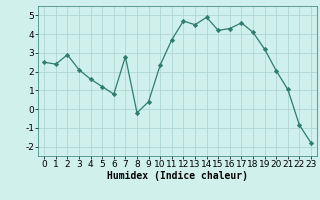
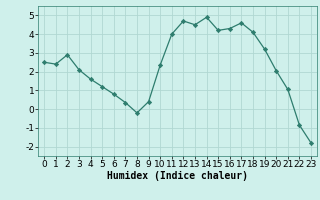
7: 2.8 -> 0.3
11: 3.7 -> 4.0
